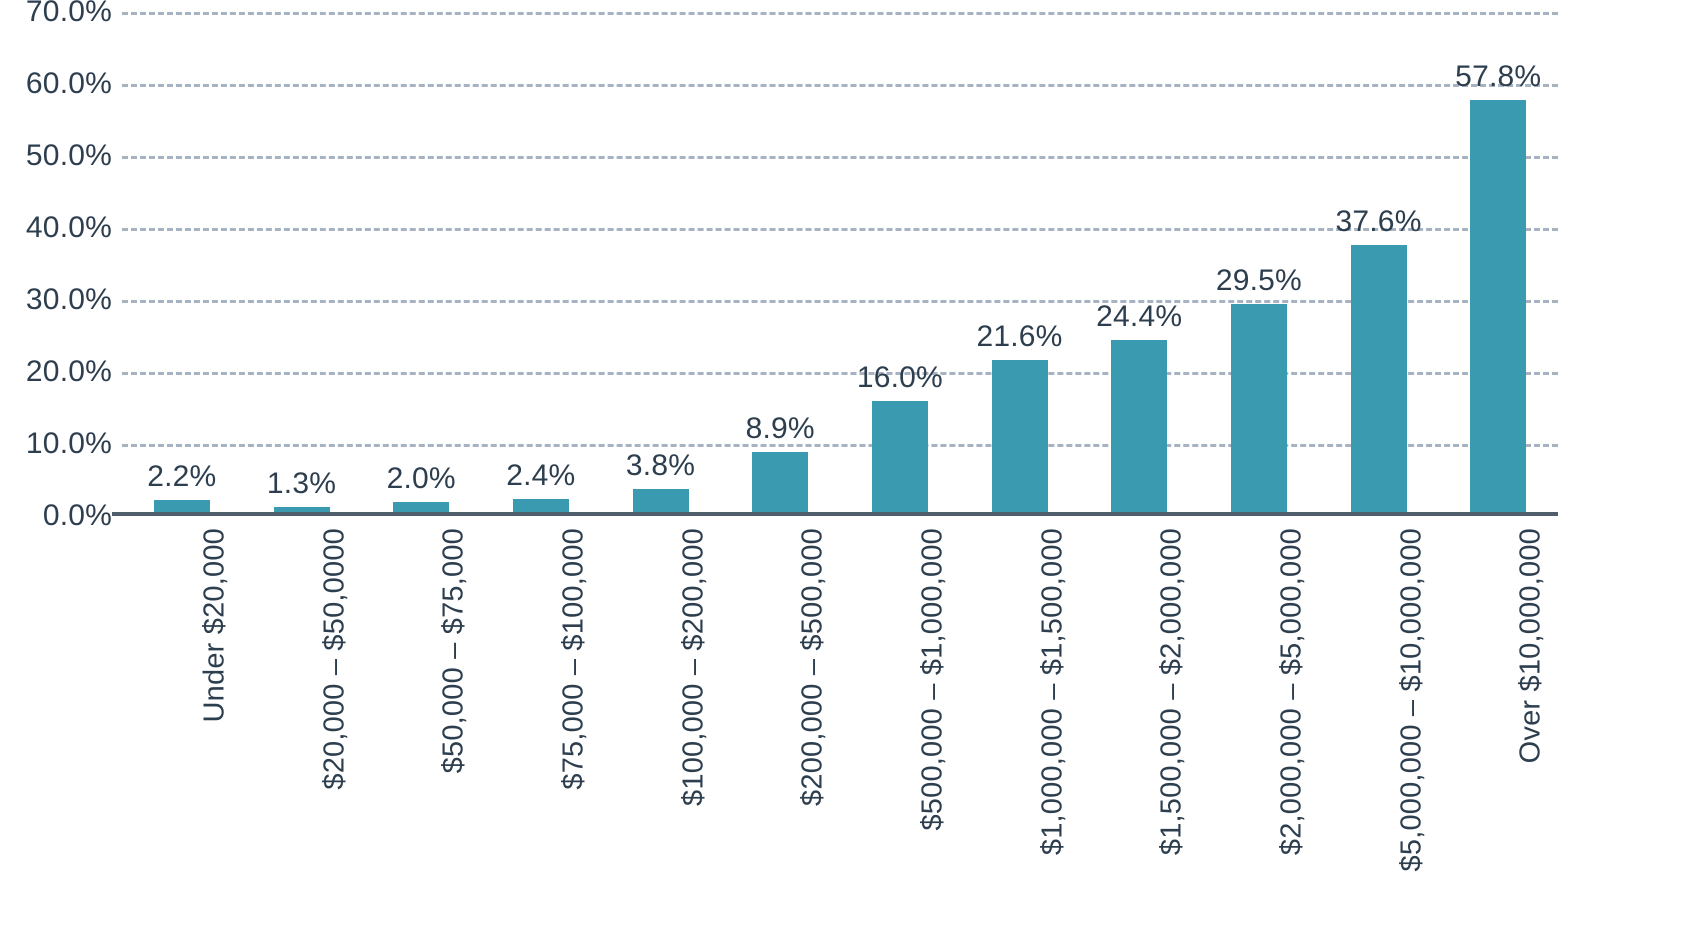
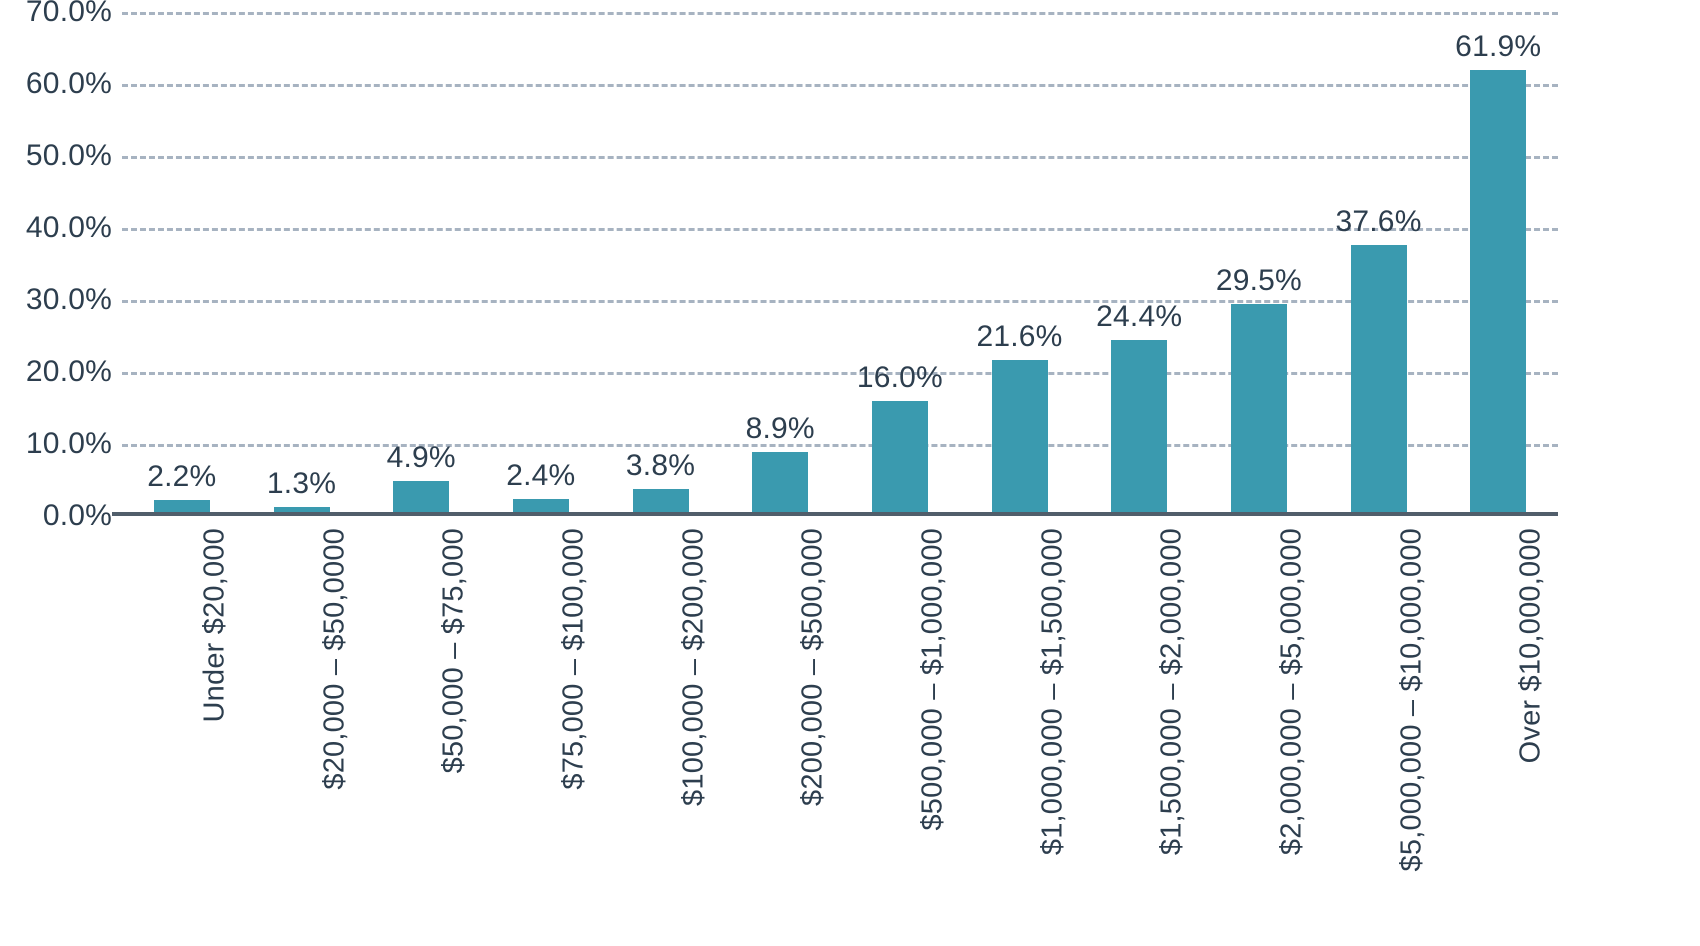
$50,000 – $75,000: 2.0% -> 4.9%
Over $10,000,000: 57.8% -> 61.9%
